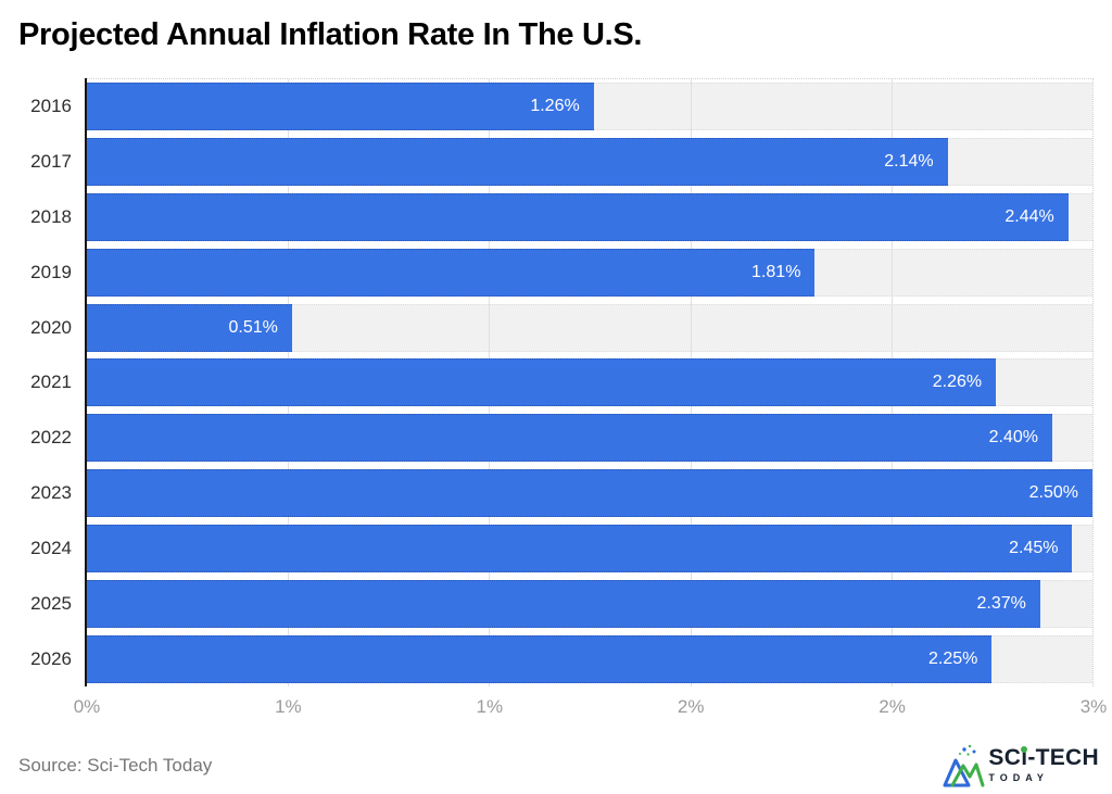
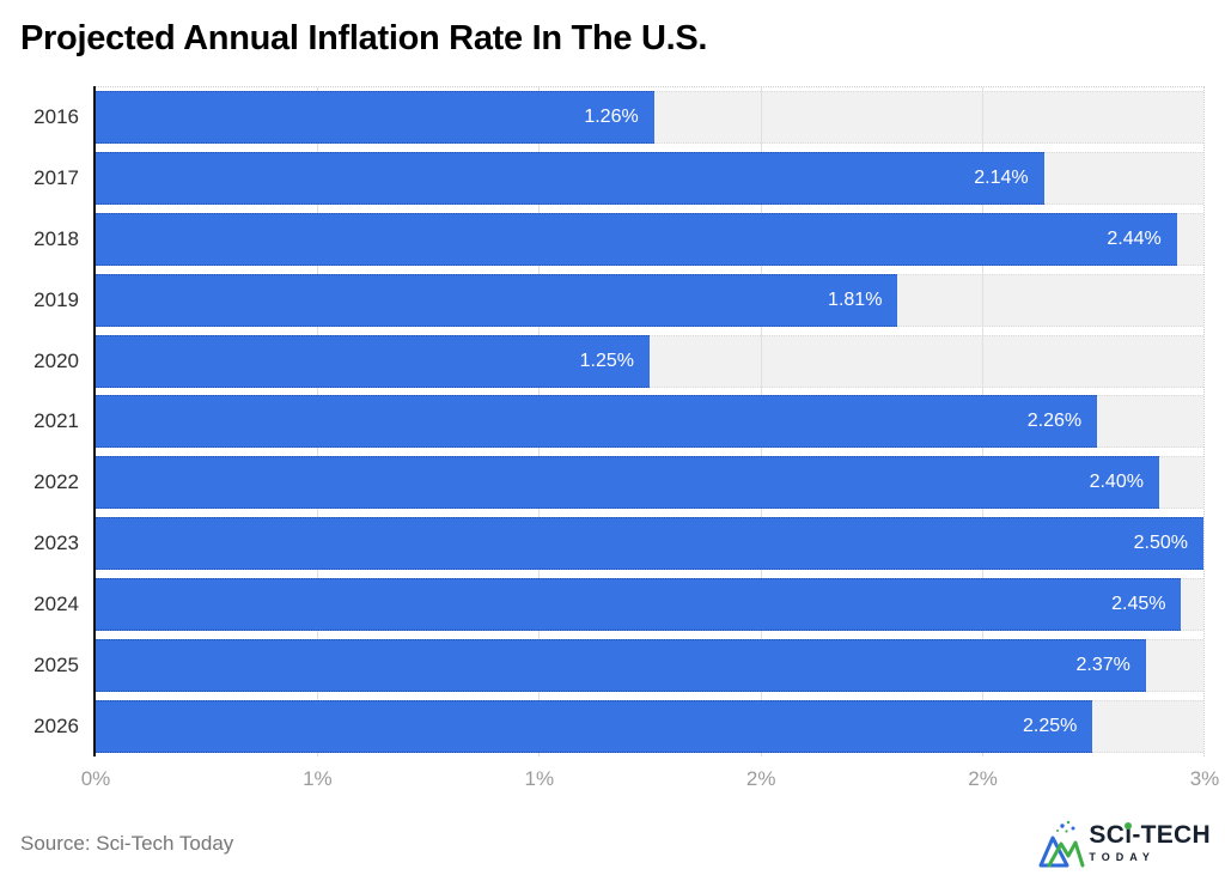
2020: 0.51% -> 1.25%
